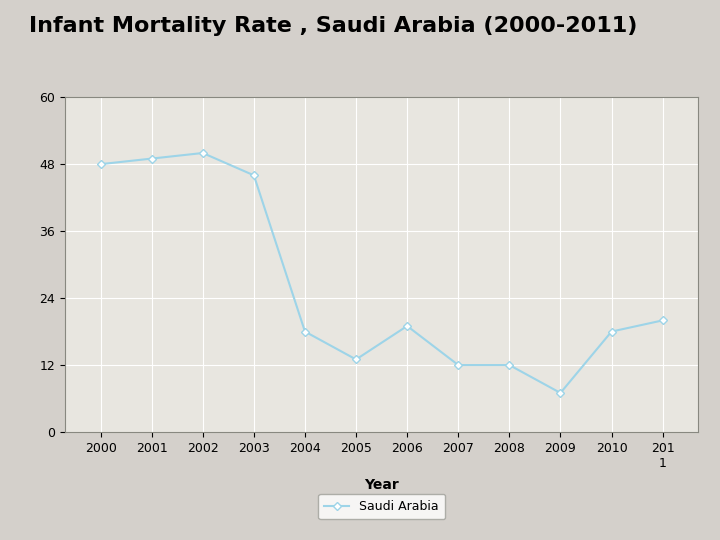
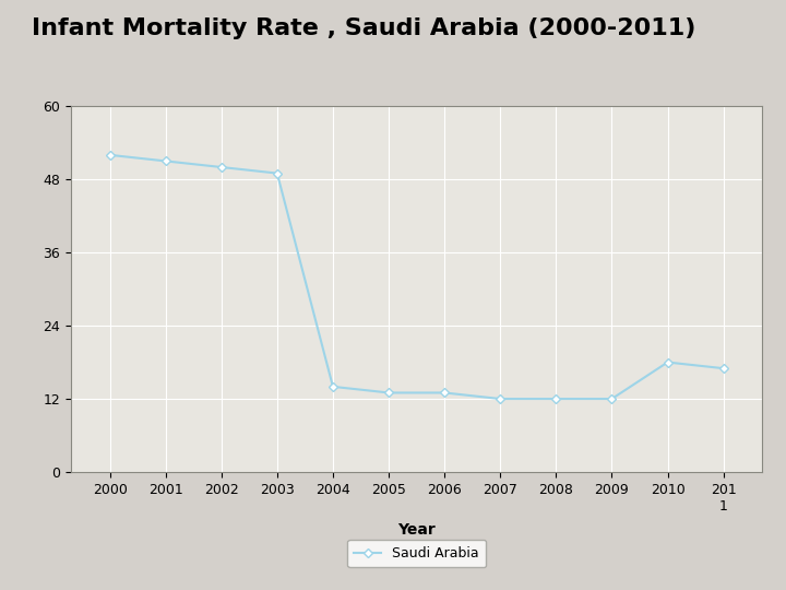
2000: 48 -> 52
2001: 49 -> 51
2003: 46 -> 49
2004: 18 -> 14
2006: 19 -> 13
2009: 7 -> 12
201 1: 20 -> 17
